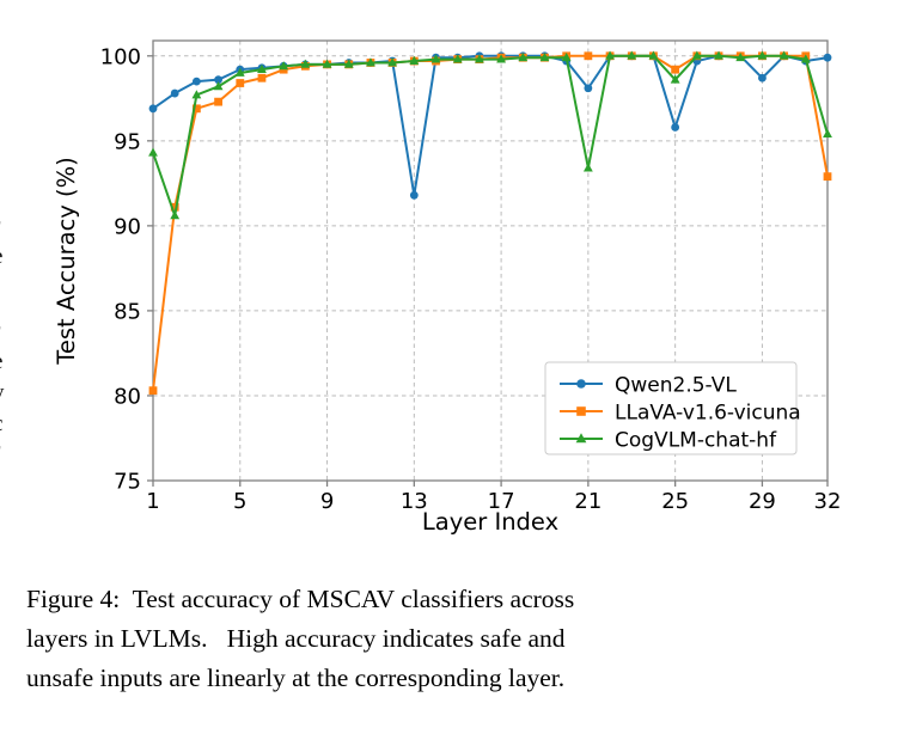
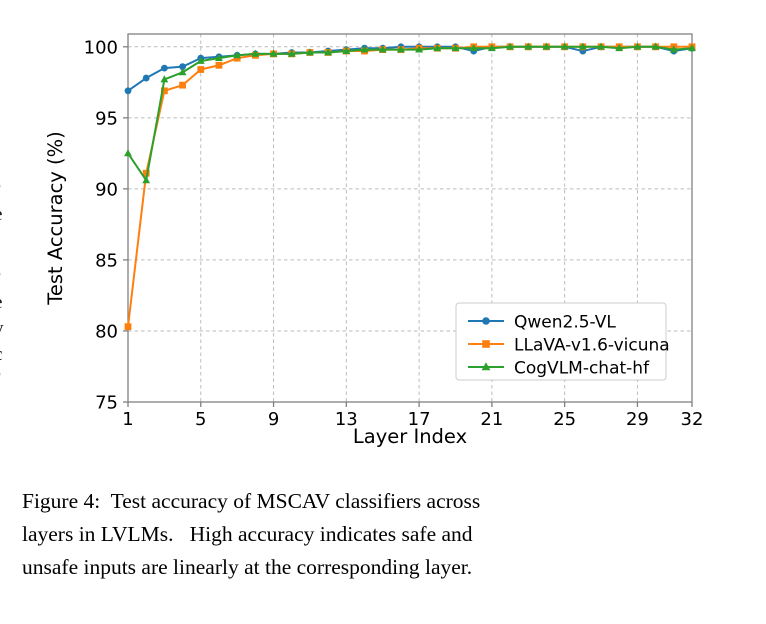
CogVLM-chat-hf/1: 94.3 -> 92.5
Qwen2.5-VL/13: 91.8 -> 99.8
Qwen2.5-VL/21: 98.1 -> 100.0
CogVLM-chat-hf/21: 93.4 -> 99.9
Qwen2.5-VL/25: 95.8 -> 100.0
LLaVA-v1.6-vicuna/25: 99.2 -> 100.0
CogVLM-chat-hf/25: 98.6 -> 100.0
Qwen2.5-VL/29: 98.7 -> 100.0
LLaVA-v1.6-vicuna/32: 92.9 -> 100.0
CogVLM-chat-hf/32: 95.4 -> 99.9
